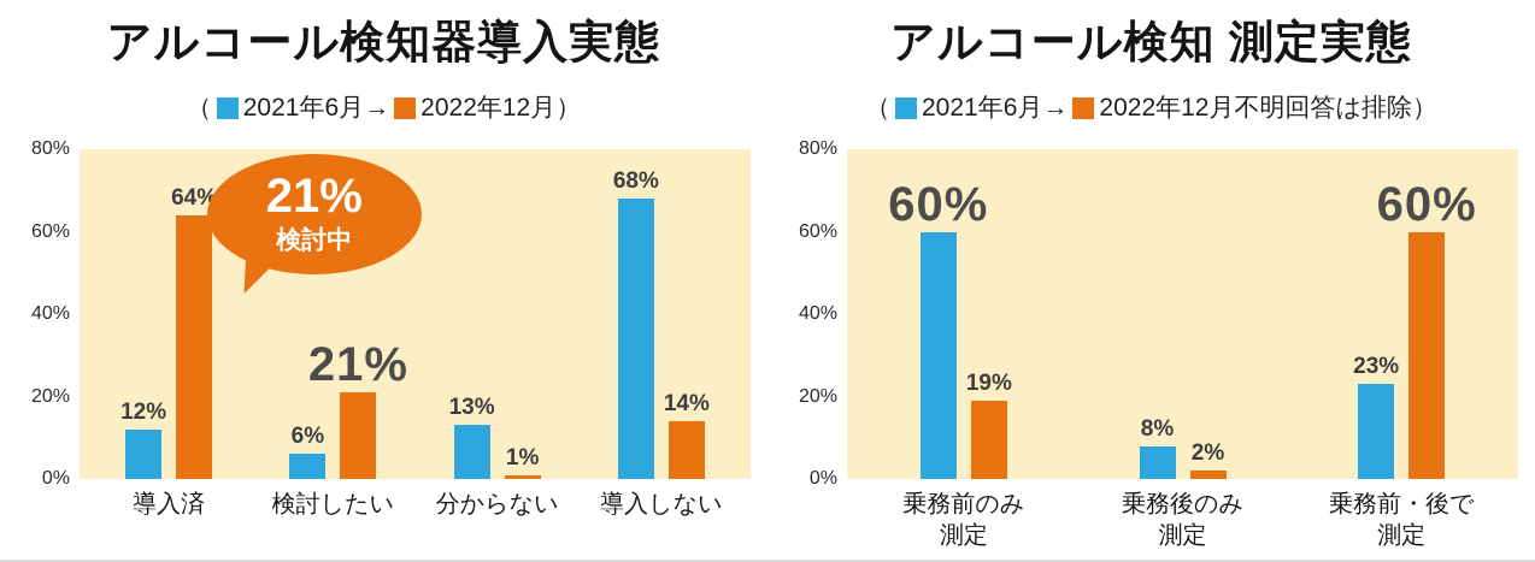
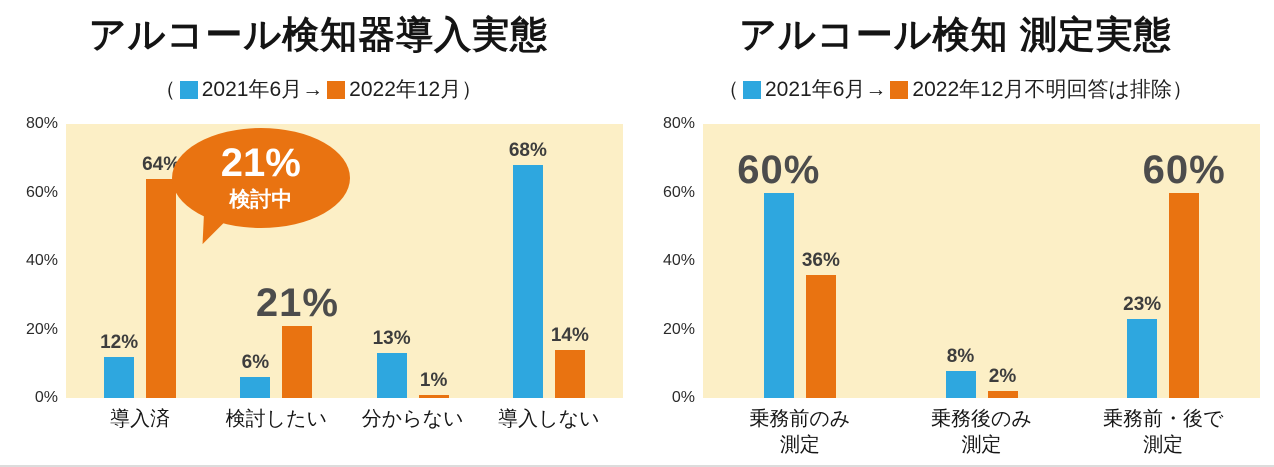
アルコール検知 測定実態/2022年12月/乗務前のみ 測定: 19% -> 36%
